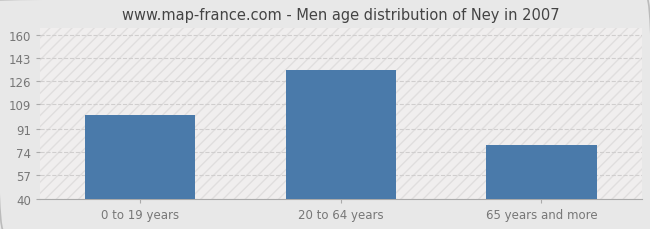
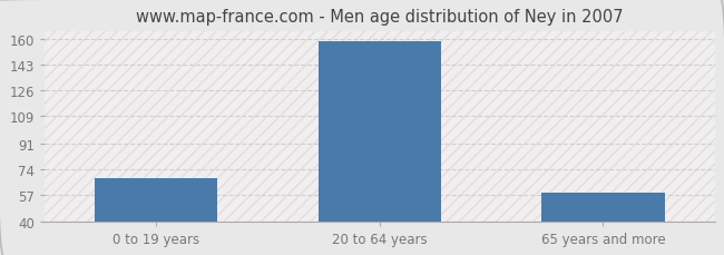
0 to 19 years: 101 -> 68
20 to 64 years: 134 -> 158
65 years and more: 79 -> 59
